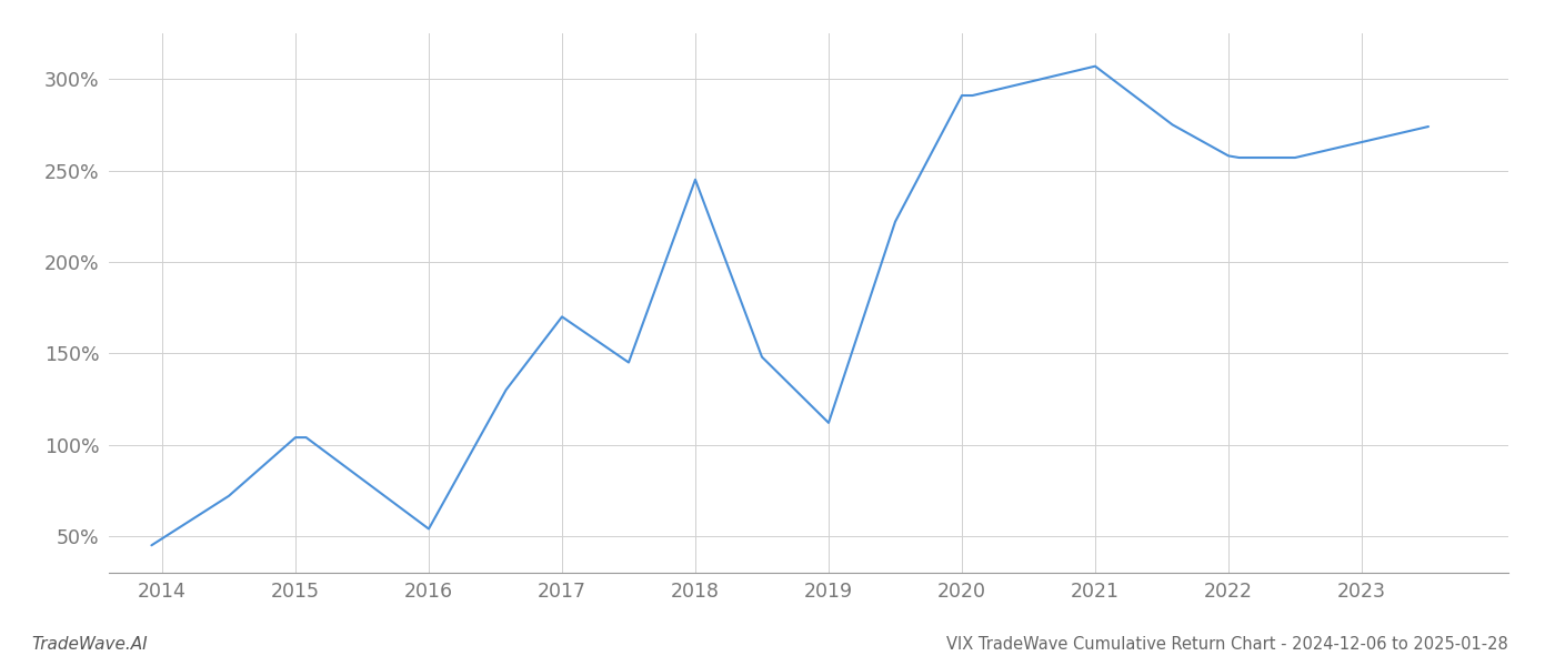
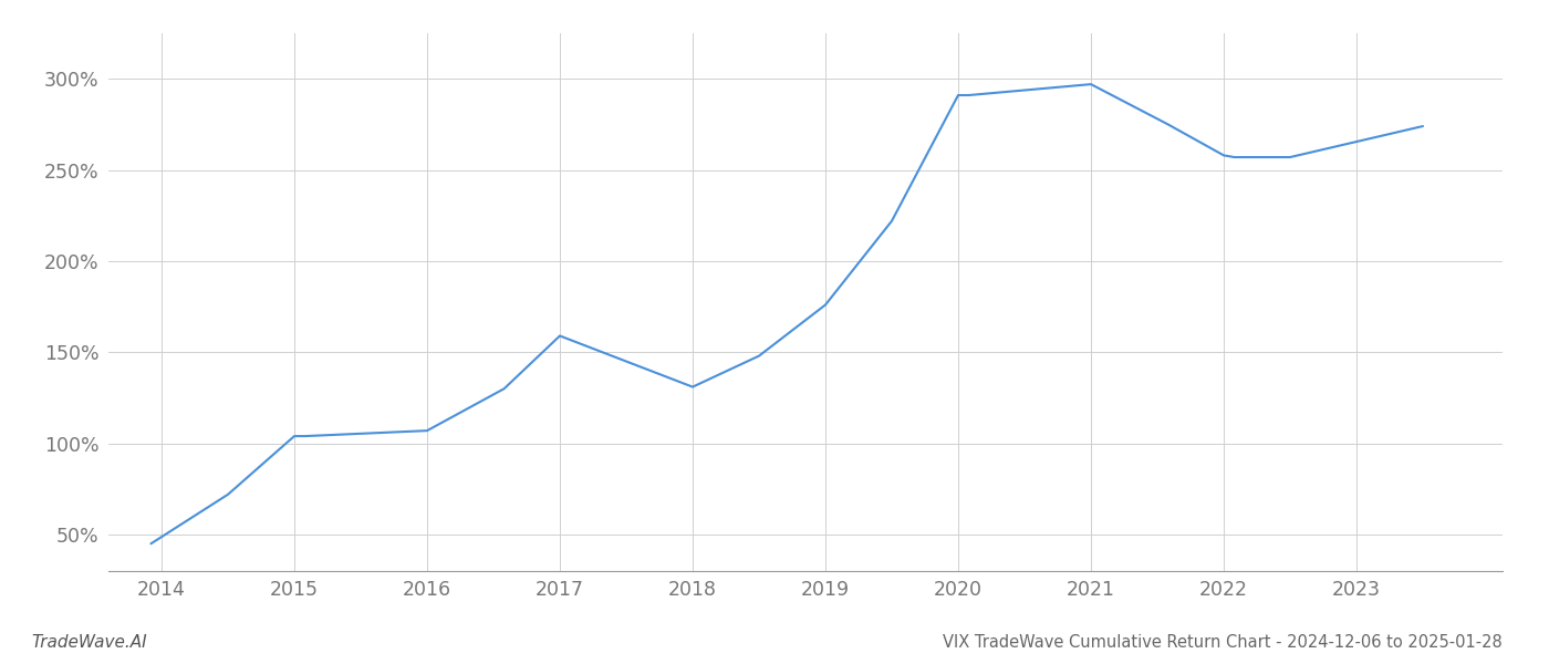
2016: 54% -> 107%
2017: 170% -> 159%
2018: 245% -> 131%
2019: 112% -> 176%
2021: 307% -> 297%
